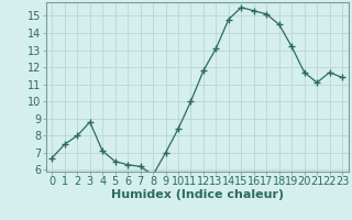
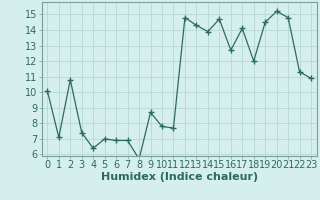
0: 6.7 -> 10.1
1: 7.5 -> 7.1
2: 8.0 -> 10.8
3: 8.8 -> 7.4
4: 7.1 -> 6.4
5: 6.5 -> 7.0
6: 6.3 -> 6.9
7: 6.2 -> 6.9
9: 7.0 -> 8.7
10: 8.4 -> 7.8
11: 10.0 -> 7.7
12: 11.8 -> 14.8
13: 13.1 -> 14.3
14: 14.8 -> 13.9
15: 15.5 -> 14.7
16: 15.3 -> 12.7
17: 15.1 -> 14.1
18: 14.5 -> 12.0
19: 13.2 -> 14.5
20: 11.7 -> 15.2
21: 11.1 -> 14.8
22: 11.7 -> 11.3
23: 11.4 -> 10.9
